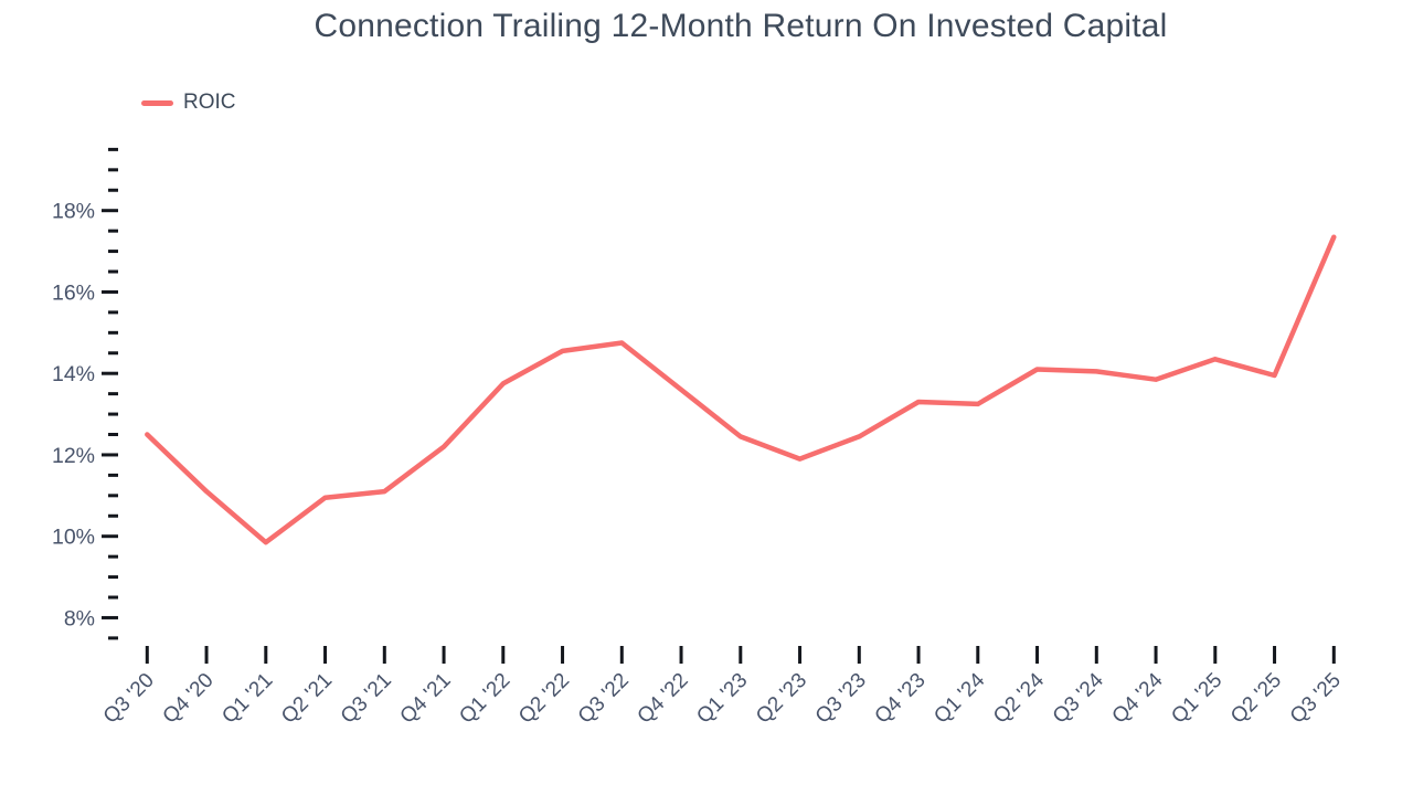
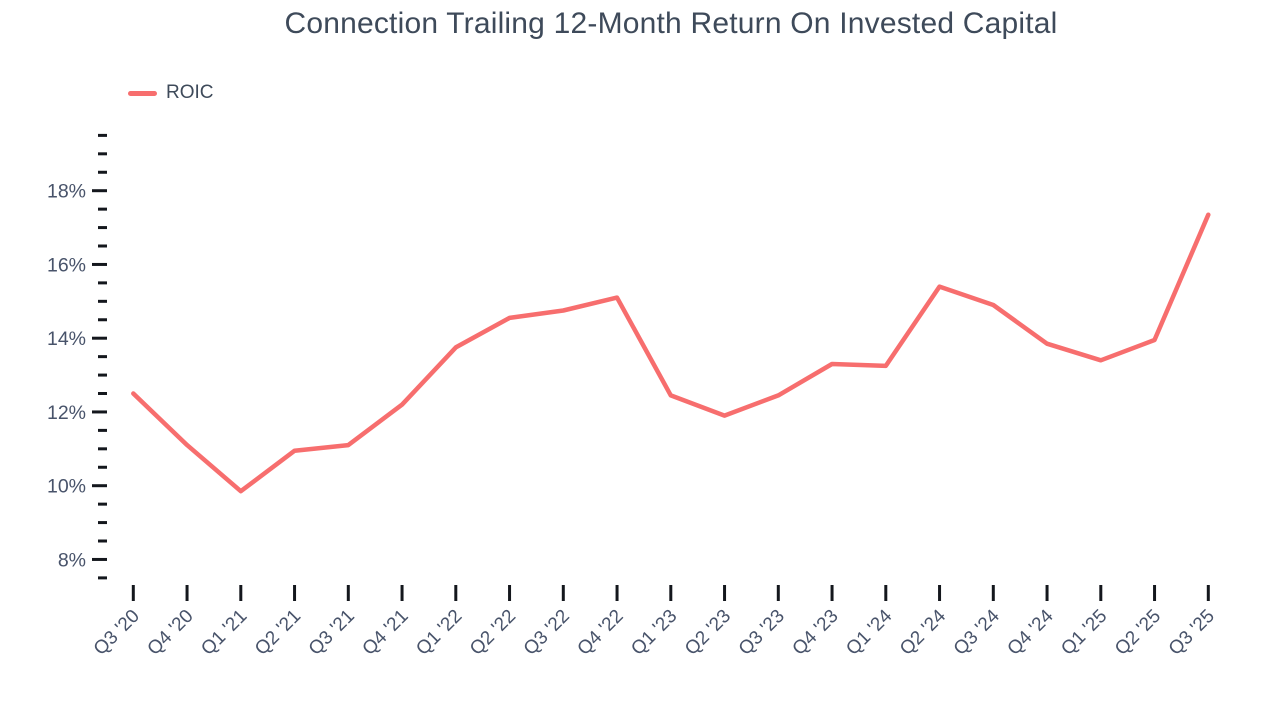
Q4 '22: 13.6% -> 15.1%
Q2 '24: 14.1% -> 15.4%
Q3 '24: 14.1% -> 14.9%
Q1 '25: 14.3% -> 13.4%
